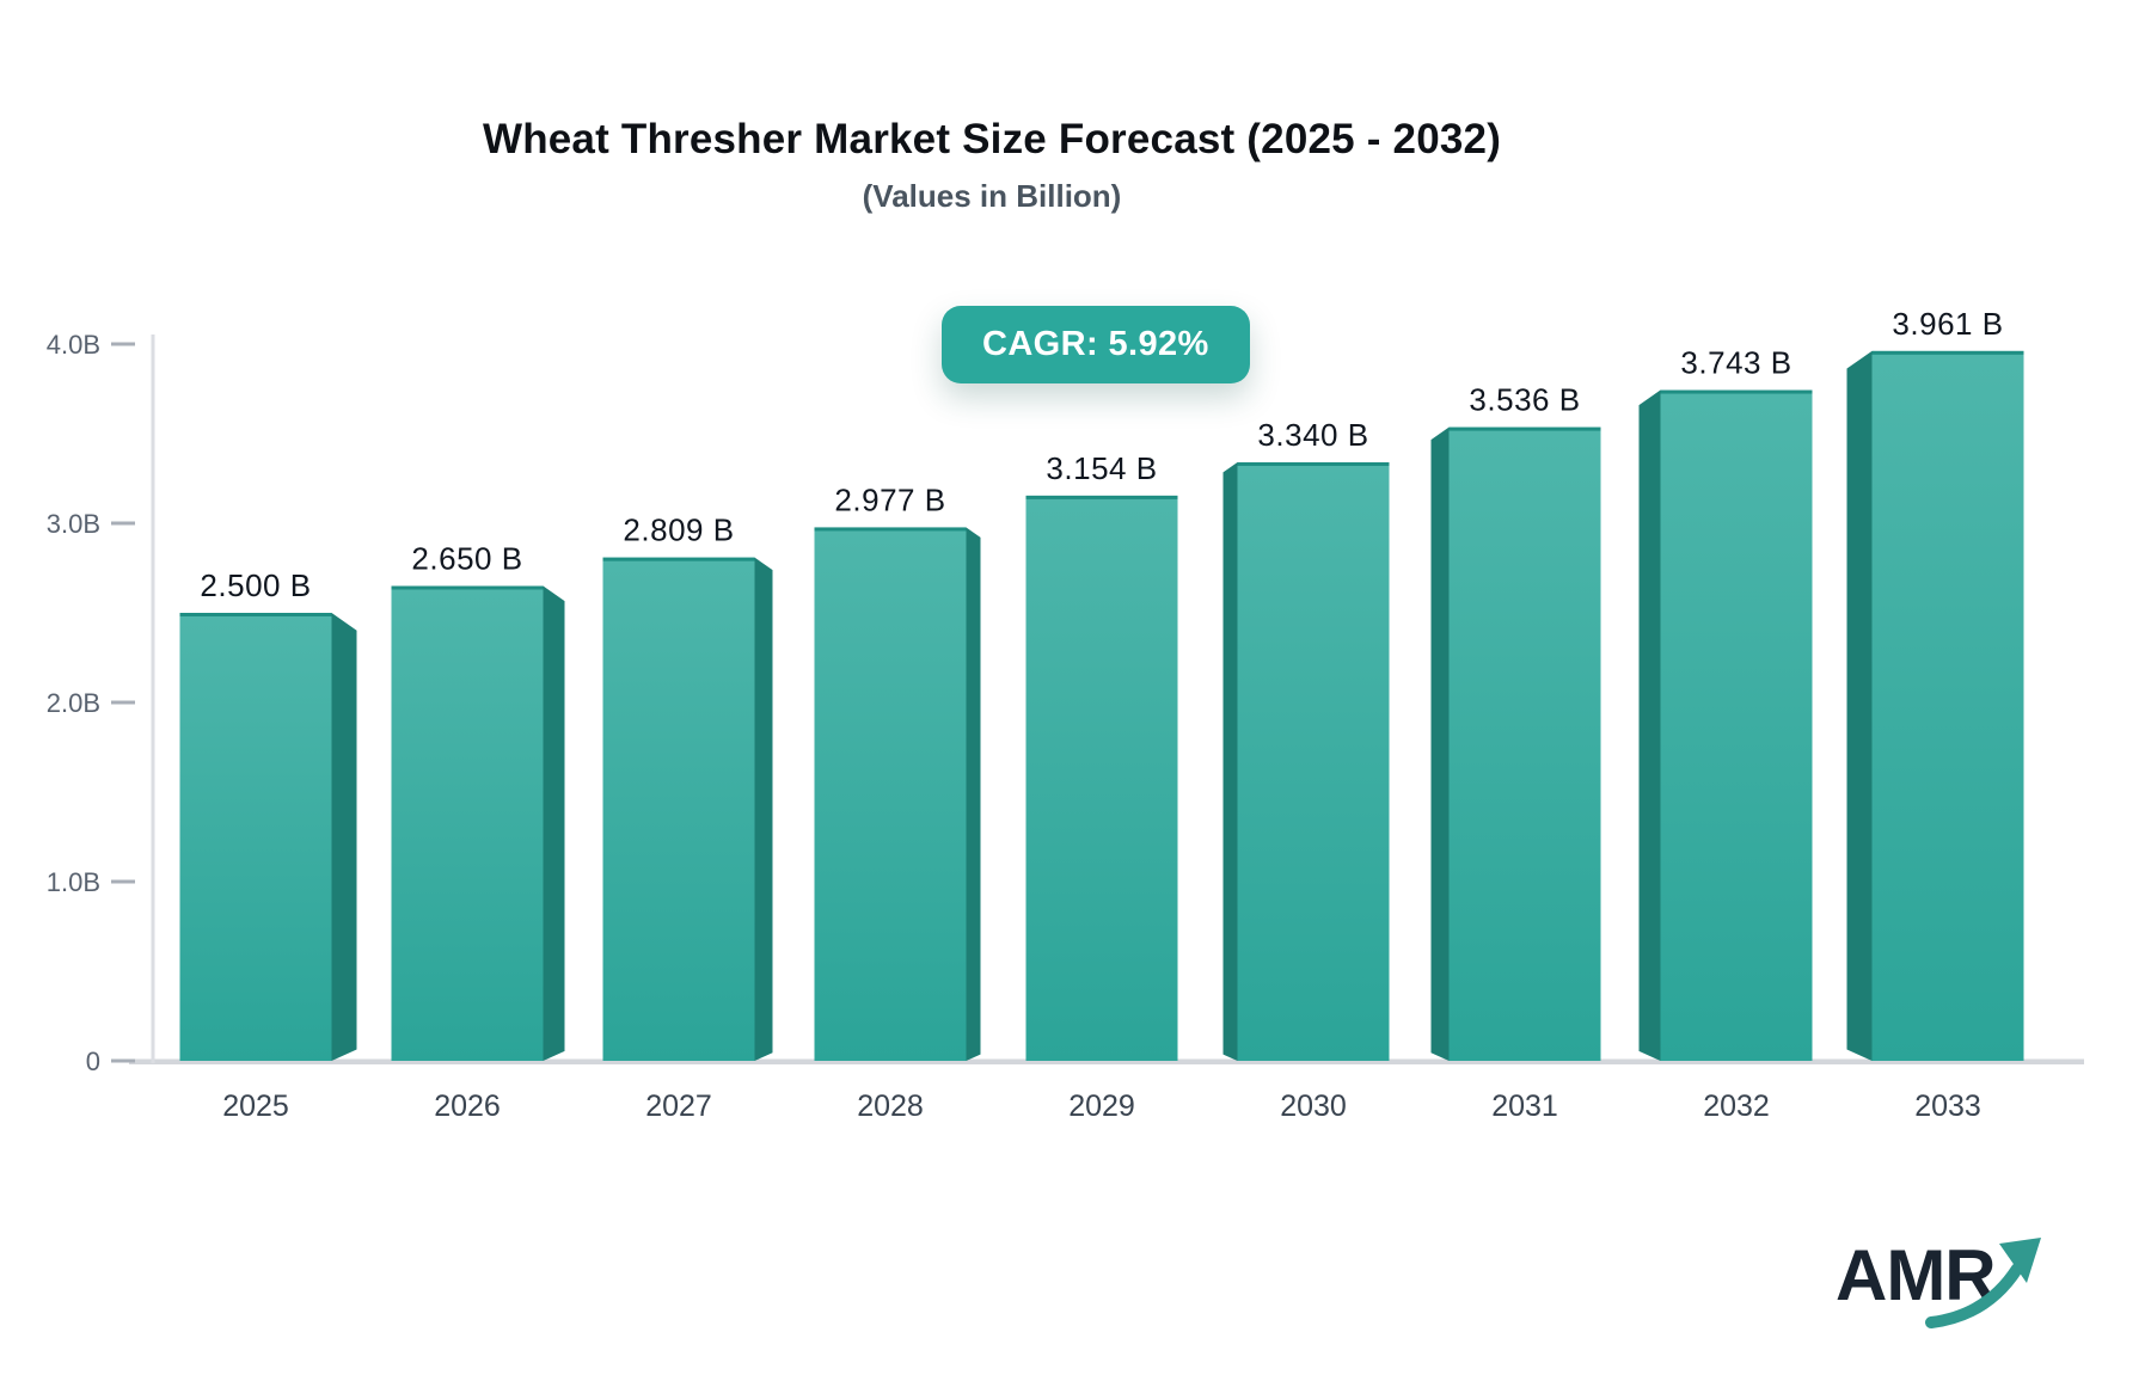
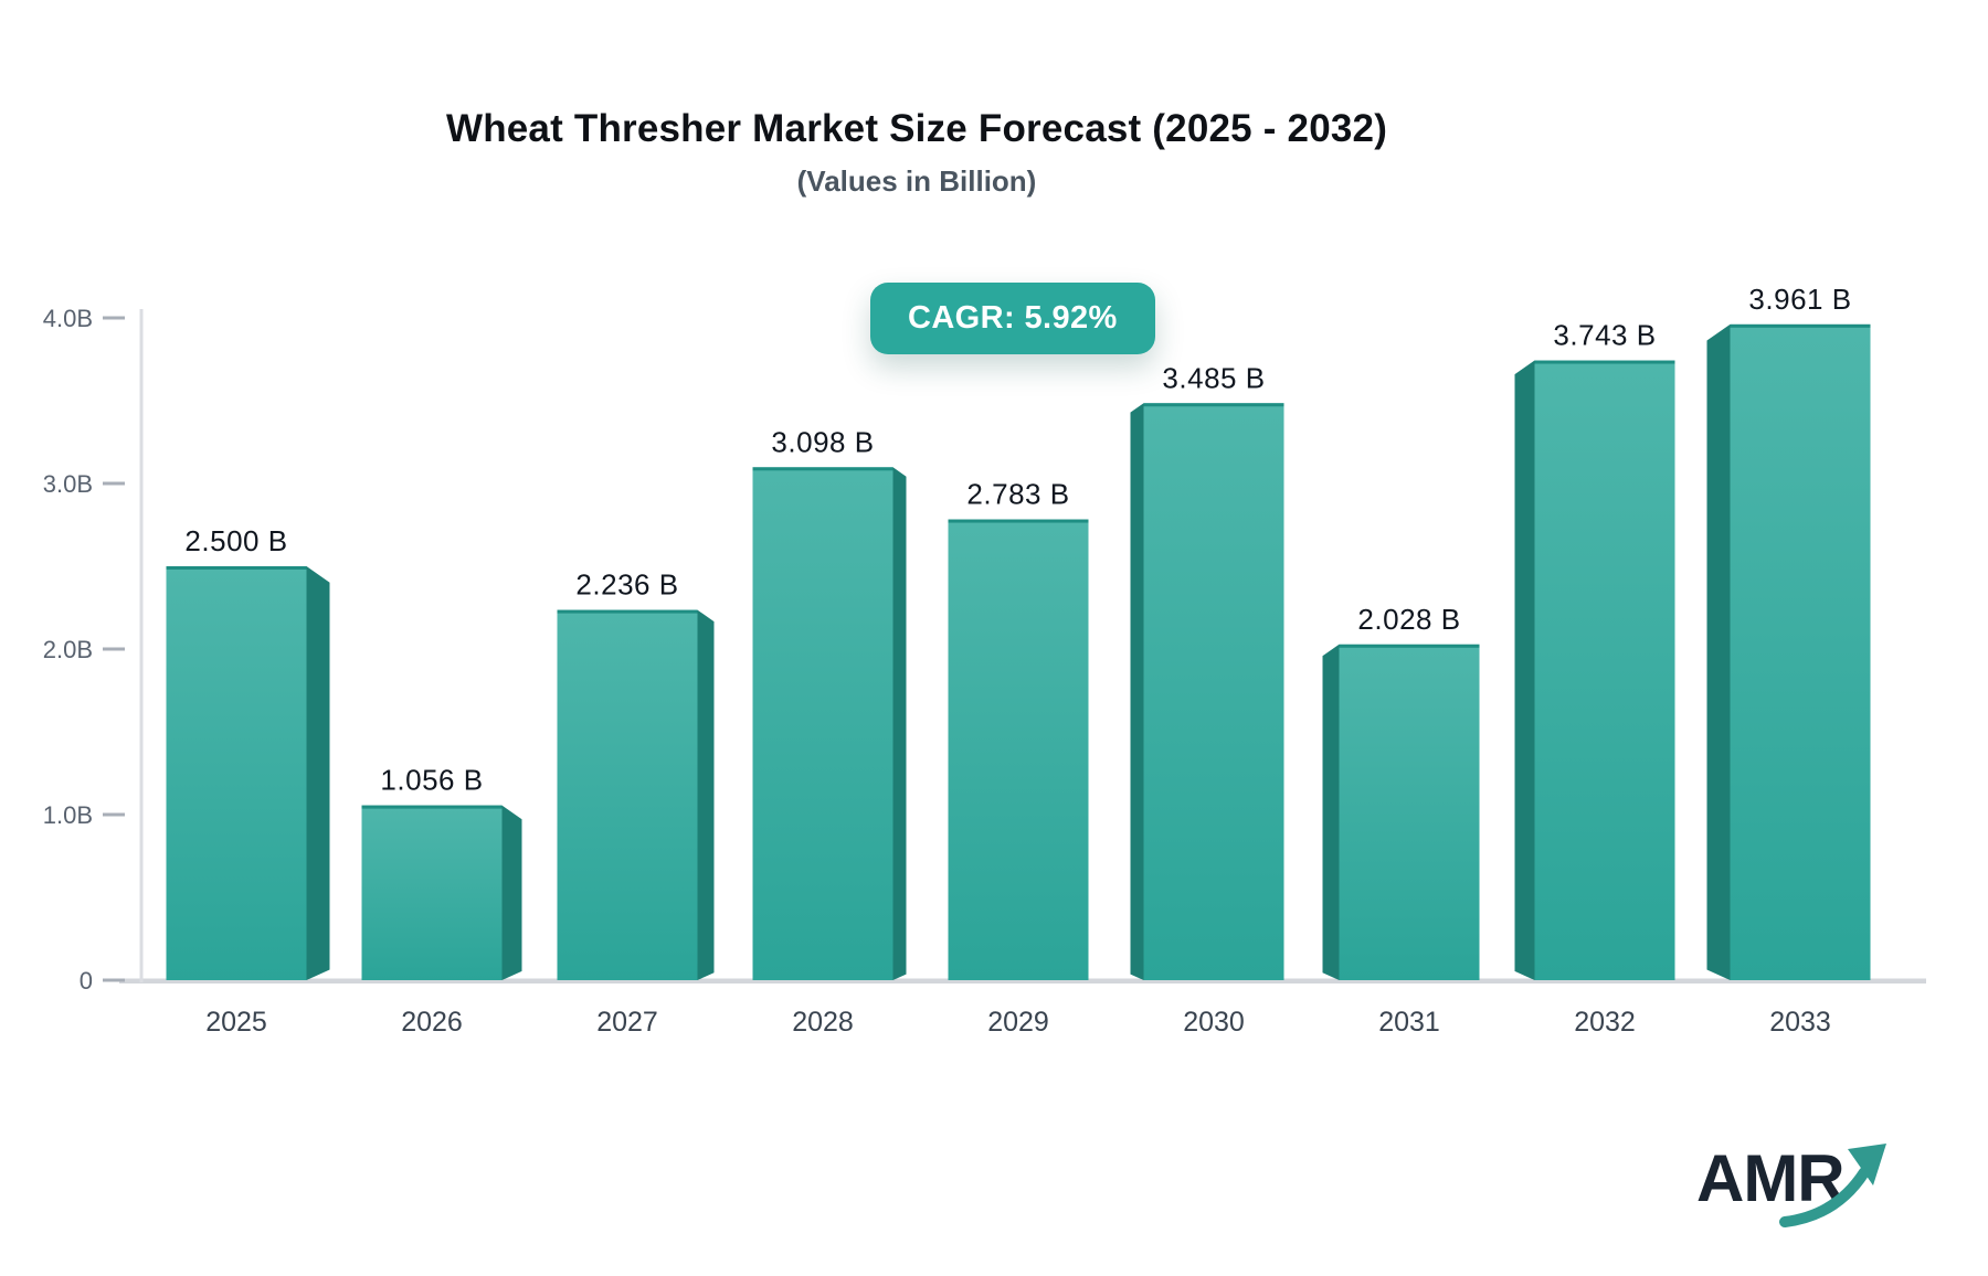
2026: 2.650 -> 1.056
2027: 2.809 -> 2.236
2028: 2.977 -> 3.098
2029: 3.154 -> 2.783
2030: 3.340 -> 3.485
2031: 3.536 -> 2.028
